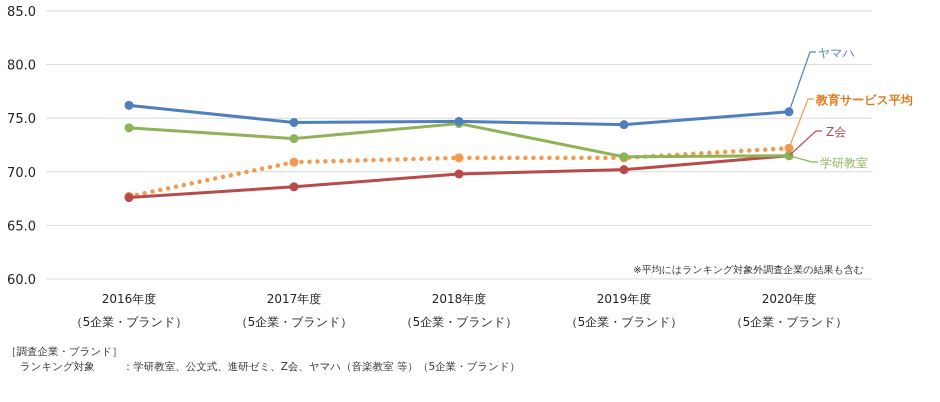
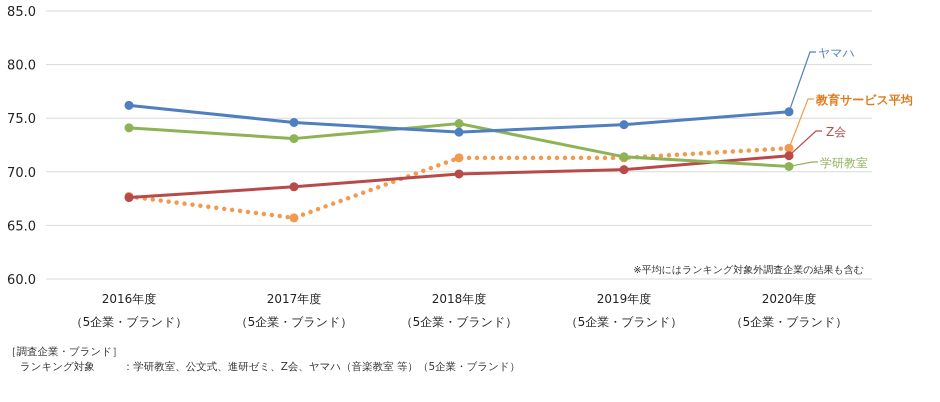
教育サービス平均/2017年度: 70.9 -> 65.7
ヤマハ/2018年度: 74.7 -> 73.7
学研教室/2020年度: 71.5 -> 70.5
